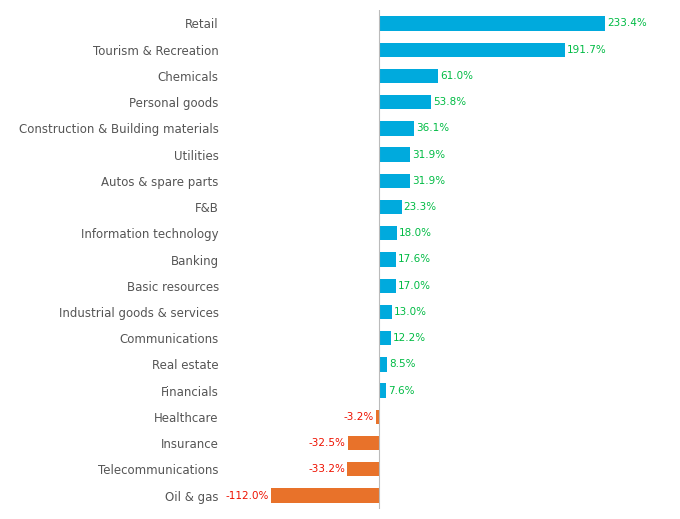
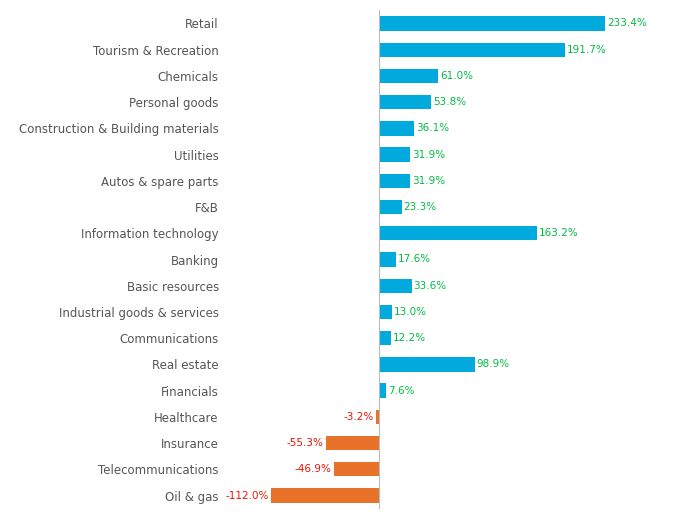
Information technology: 18.0% -> 163.2%
Basic resources: 17.0% -> 33.6%
Real estate: 8.5% -> 98.9%
Insurance: -32.5% -> -55.3%
Telecommunications: -33.2% -> -46.9%
